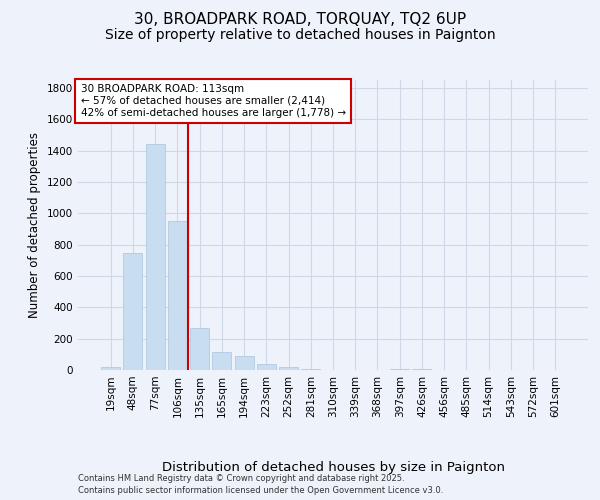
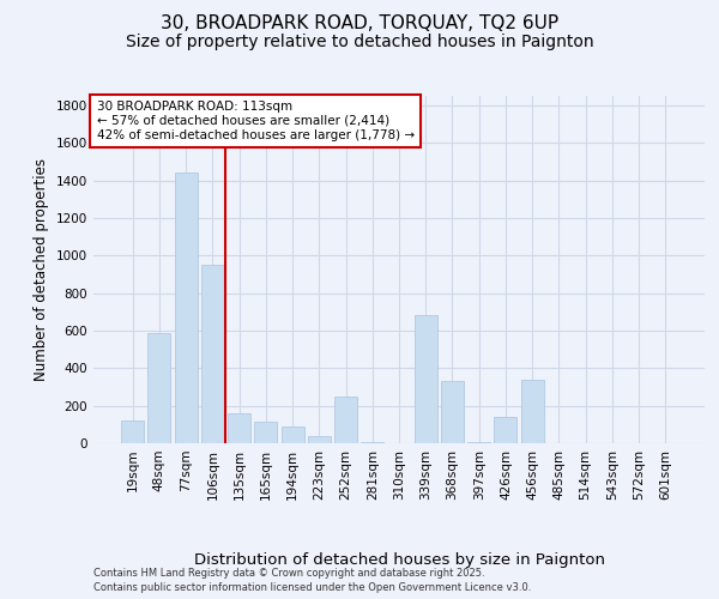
19sqm: 20 -> 120
48sqm: 740 -> 590
135sqm: 270 -> 160
252sqm: 20 -> 250
339sqm: 0 -> 680
368sqm: 0 -> 330
426sqm: 10 -> 140
456sqm: 0 -> 340
